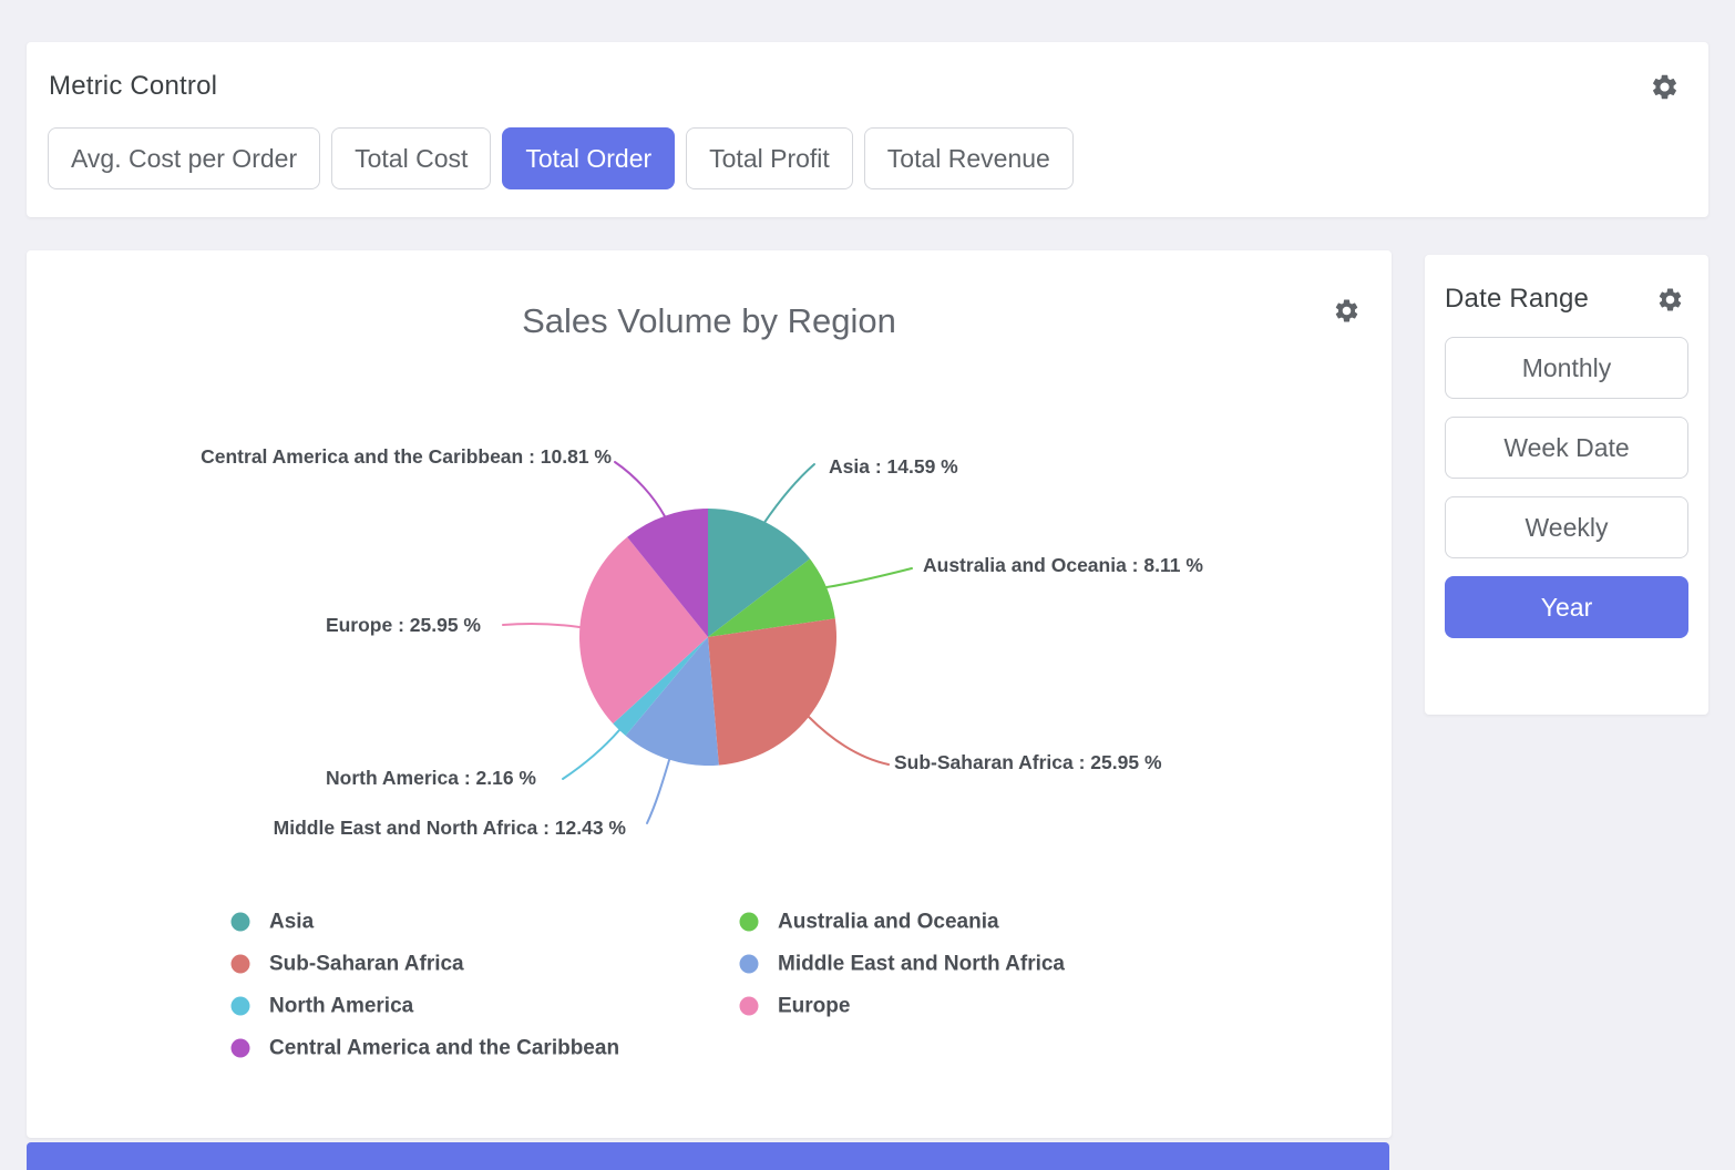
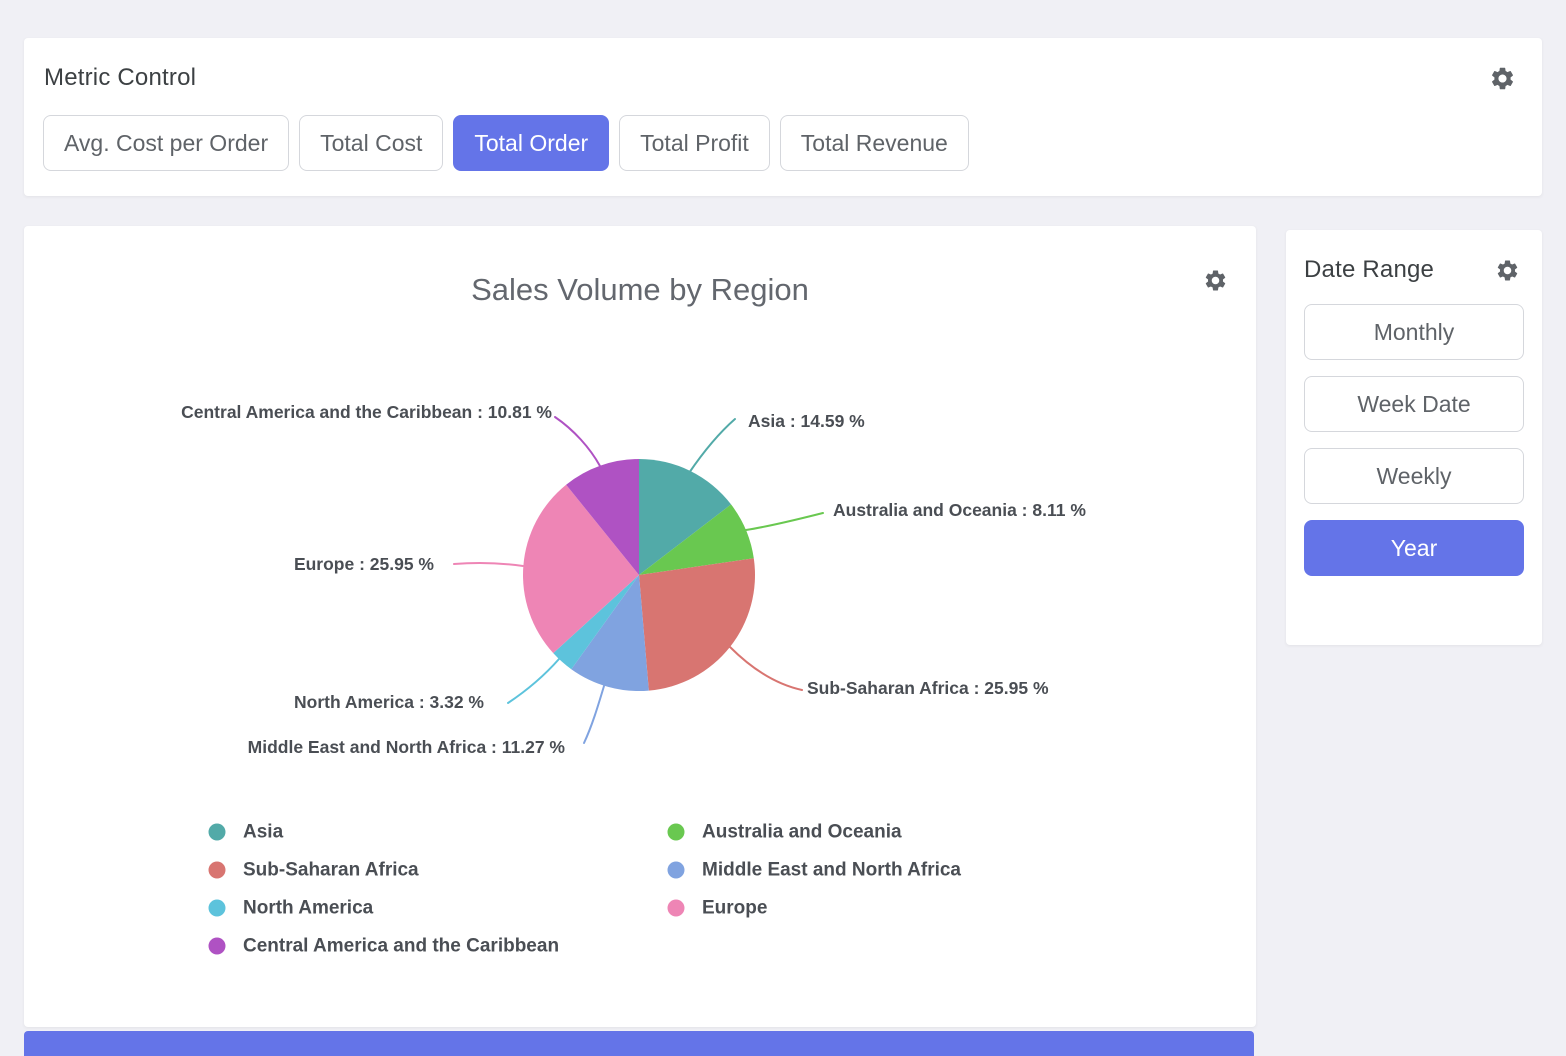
Middle East and North Africa: 12.43 -> 11.27
North America: 2.16 -> 3.32
